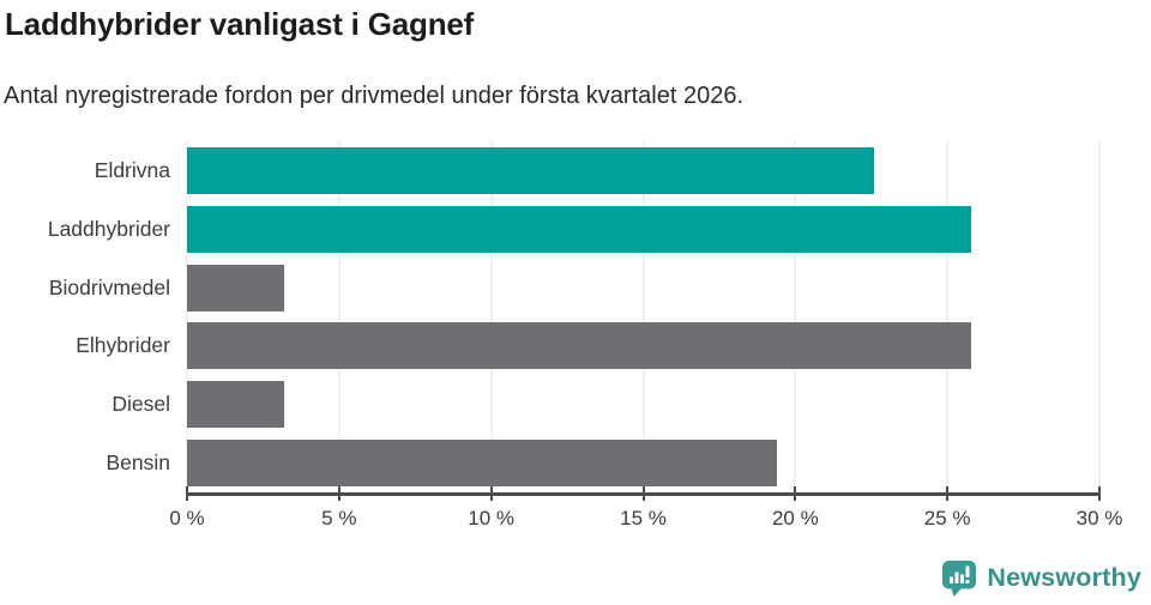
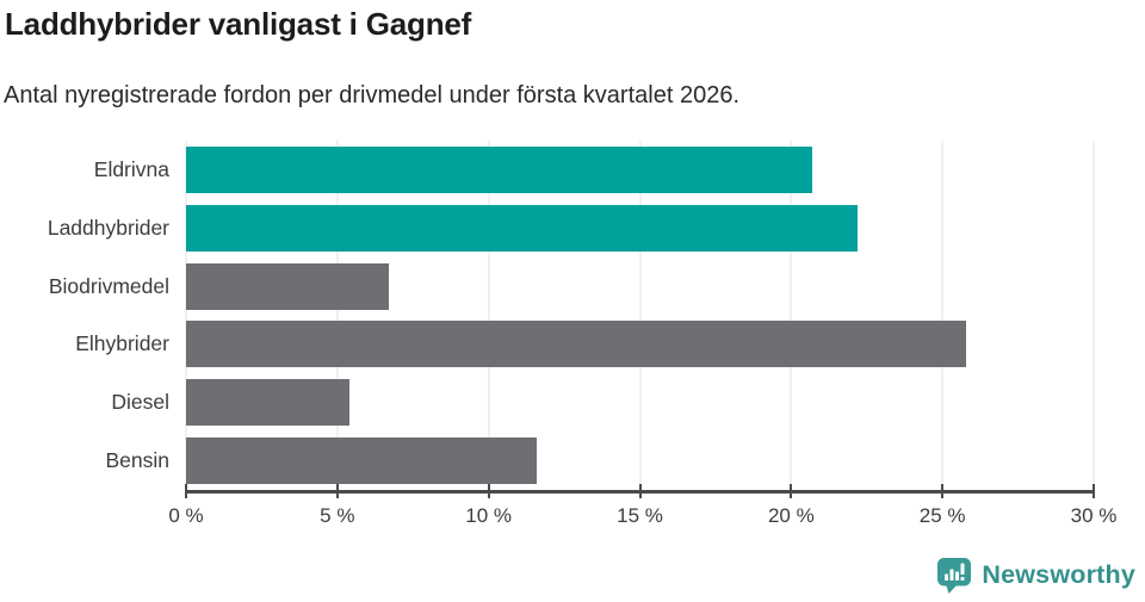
Eldrivna: 22.6% -> 20.7%
Laddhybrider: 25.8% -> 22.2%
Biodrivmedel: 3.2% -> 6.7%
Diesel: 3.2% -> 5.4%
Bensin: 19.4% -> 11.6%
